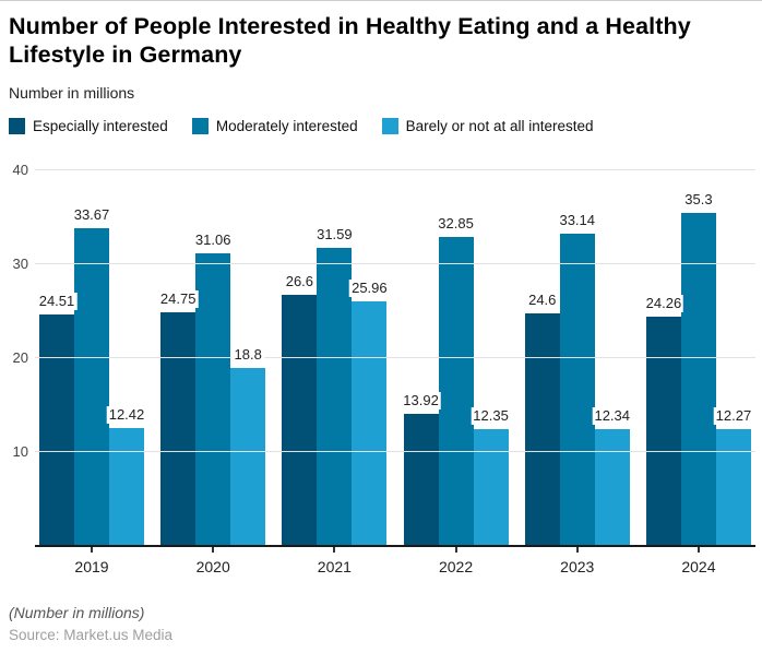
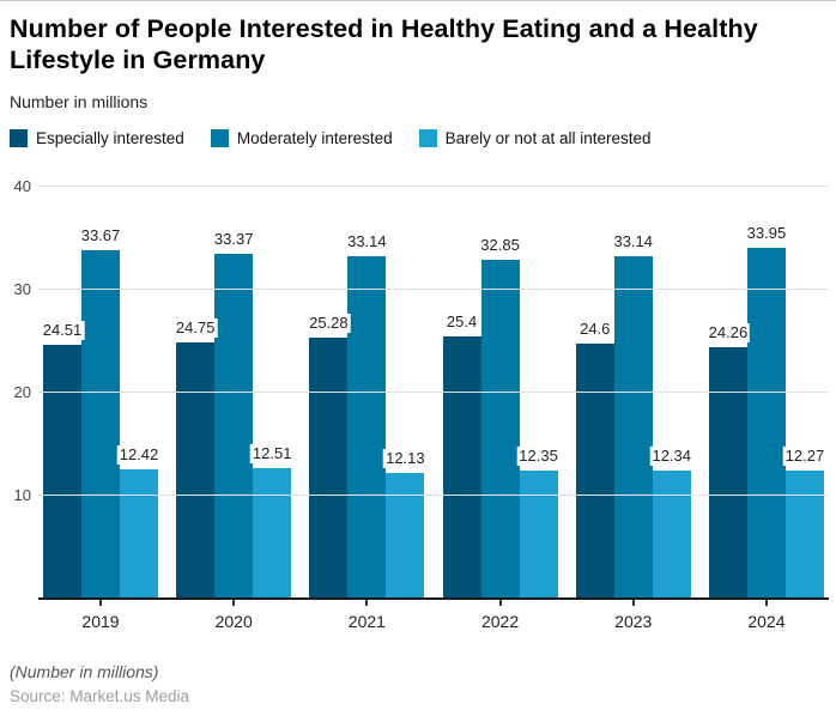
Moderately interested/2020: 31.06 -> 33.37
Barely or not at all interested/2020: 18.8 -> 12.51
Especially interested/2021: 26.6 -> 25.28
Moderately interested/2021: 31.59 -> 33.14
Barely or not at all interested/2021: 25.96 -> 12.13
Especially interested/2022: 13.92 -> 25.4
Moderately interested/2024: 35.3 -> 33.95
